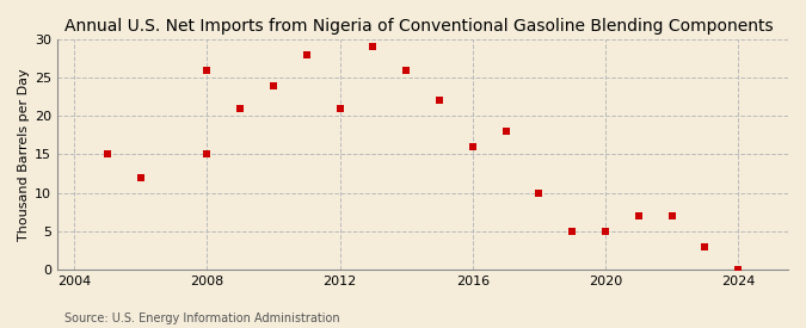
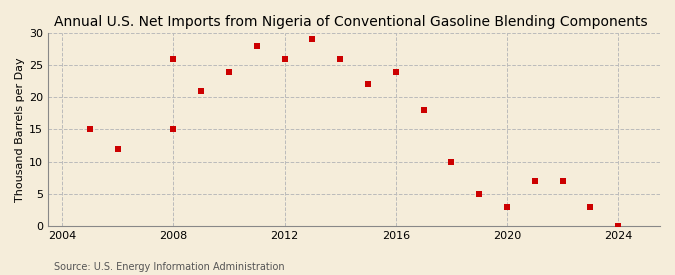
2012: 21 -> 26
2016: 16 -> 24
2020: 5 -> 3
